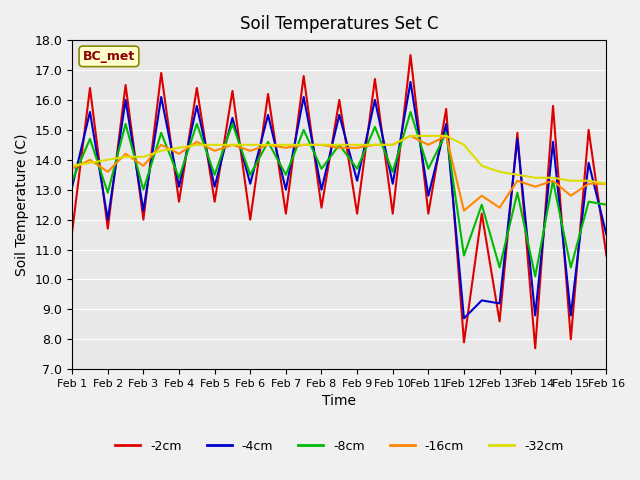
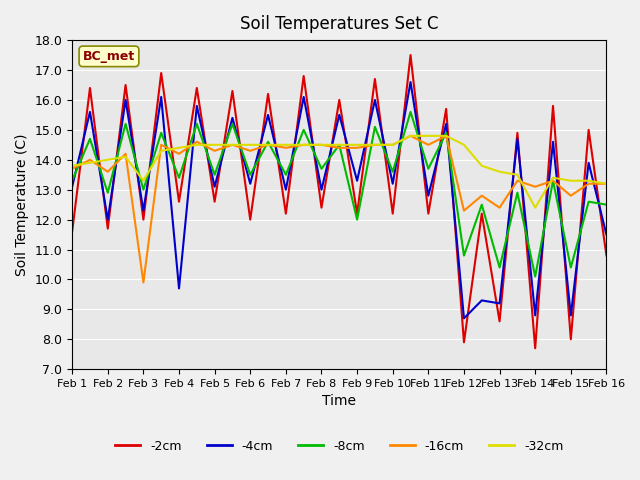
-16cm/Feb 3: 13.8 -> 9.9
-32cm/Feb 3: 14.1 -> 13.3
-4cm/Feb 4: 13.1 -> 9.7
-8cm/Feb 9: 13.7 -> 12.0
-32cm/Feb 14: 13.4 -> 12.4
